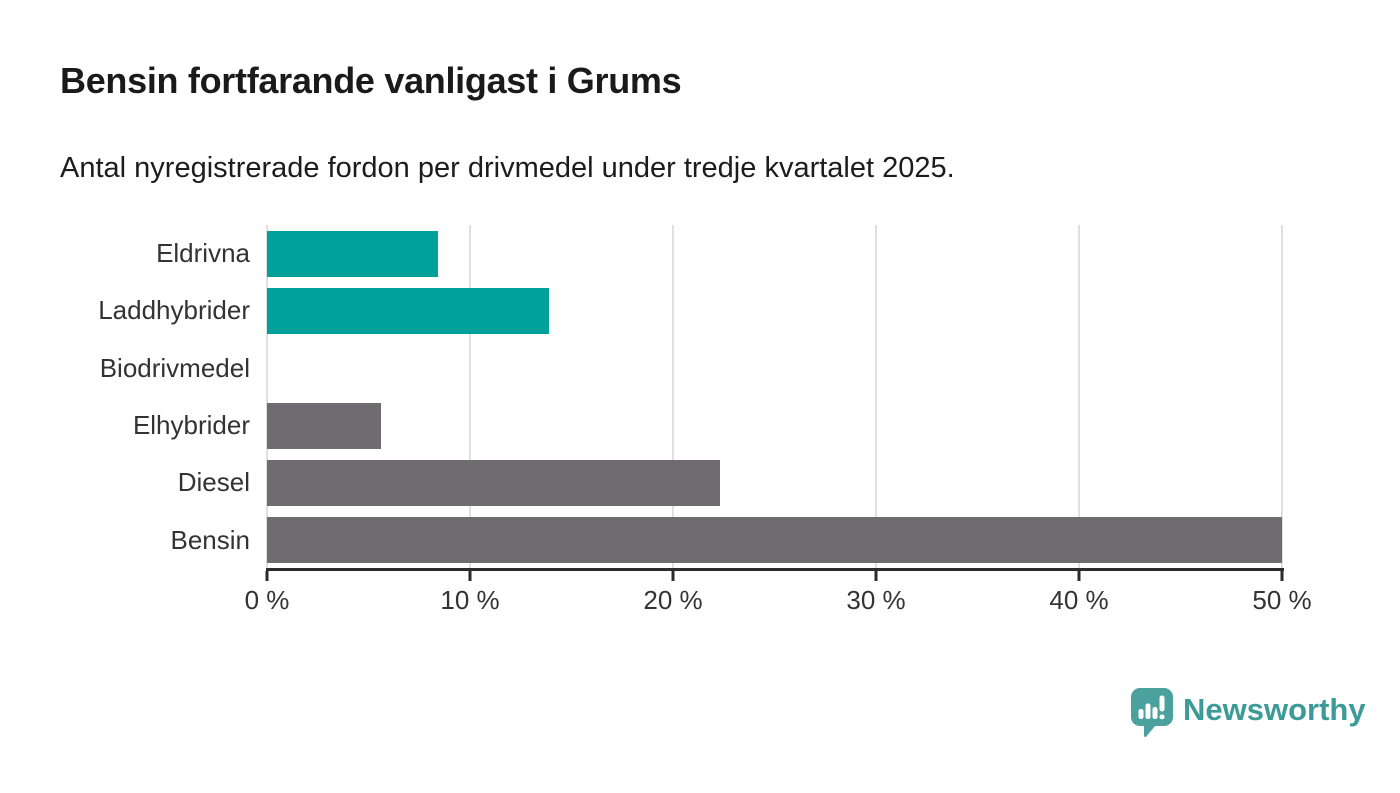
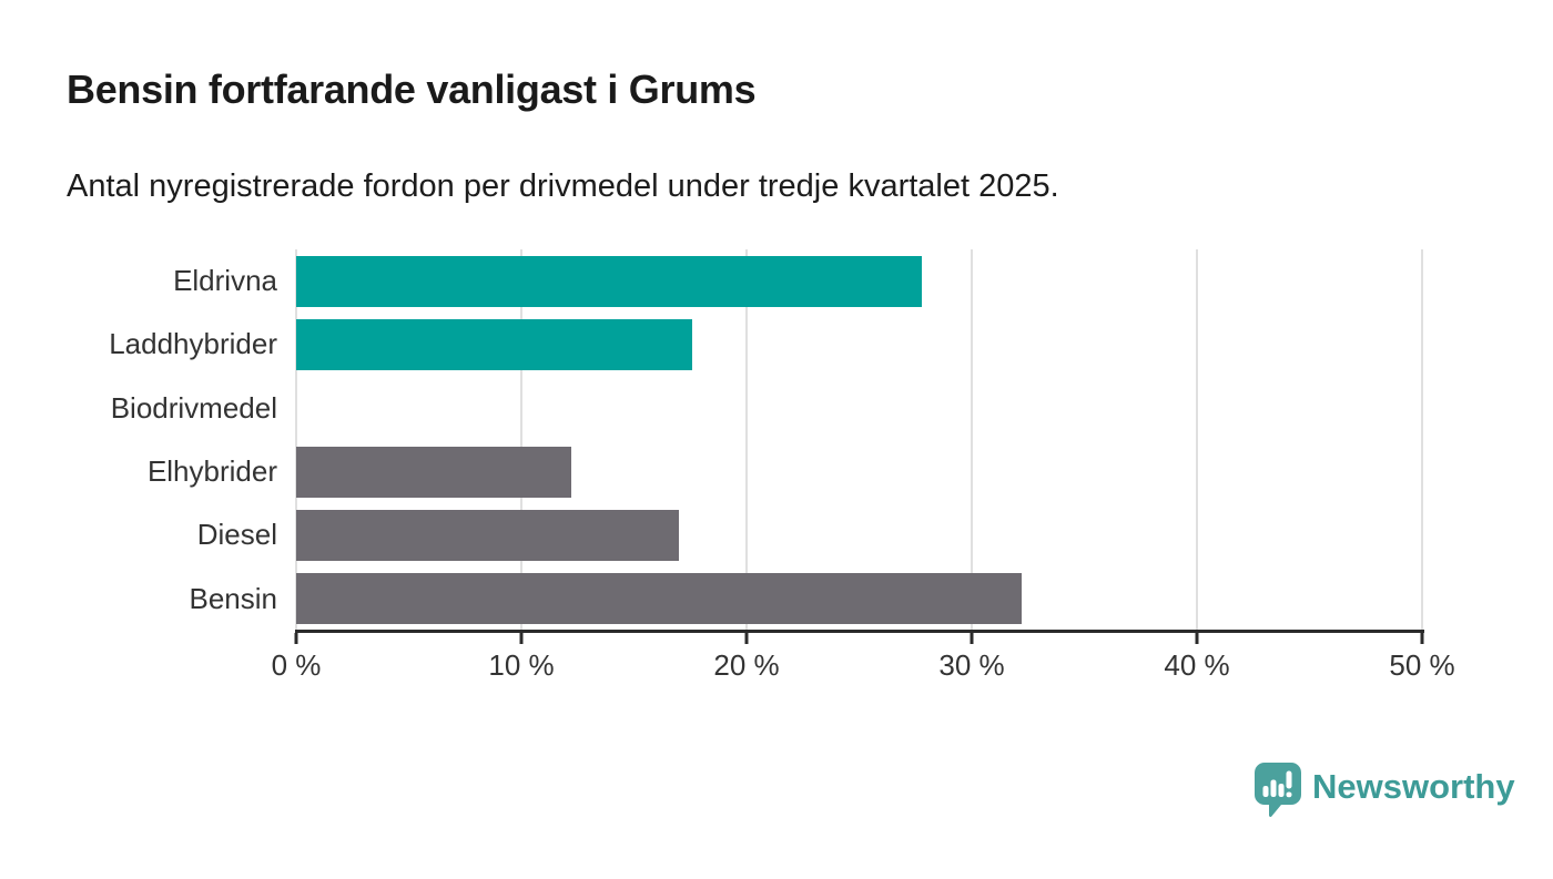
Eldrivna: 8.4% -> 27.8%
Laddhybrider: 13.9% -> 17.6%
Elhybrider: 5.6% -> 12.2%
Diesel: 22.3% -> 17.0%
Bensin: 50.0% -> 32.2%
